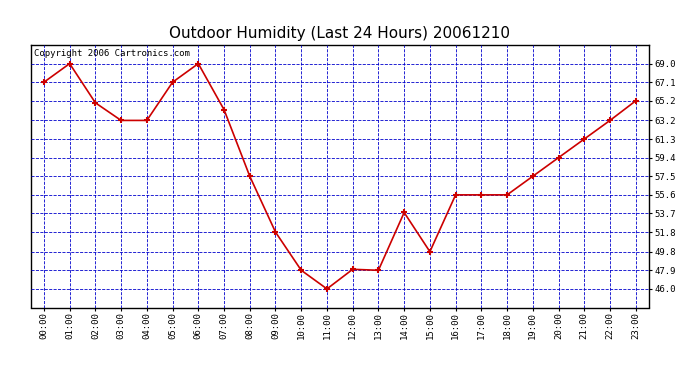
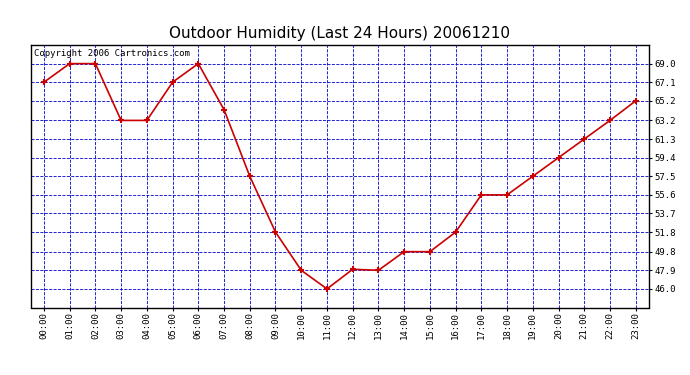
02:00: 65.0 -> 69.0
14:00: 53.8 -> 49.8
16:00: 55.6 -> 51.8
